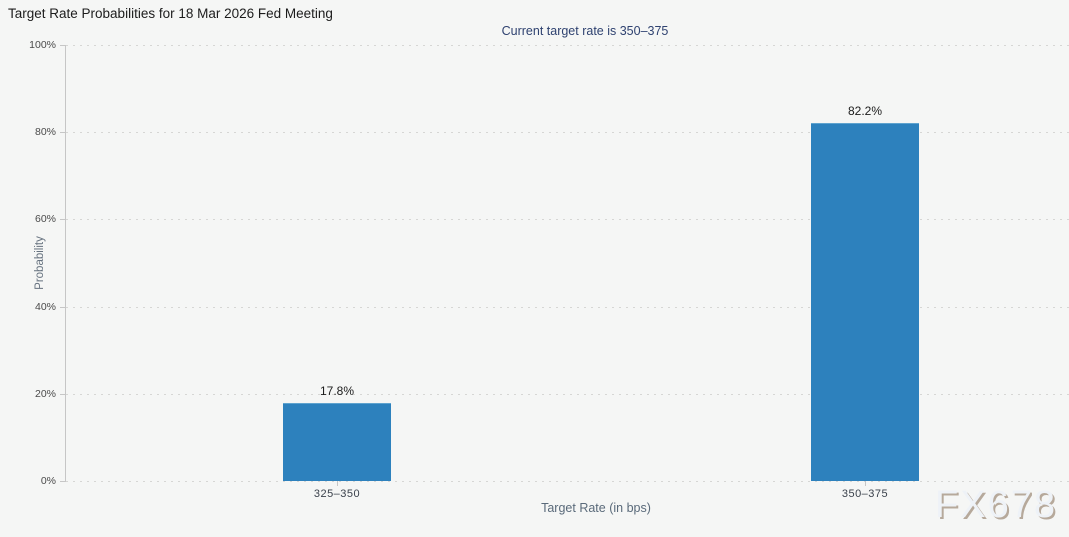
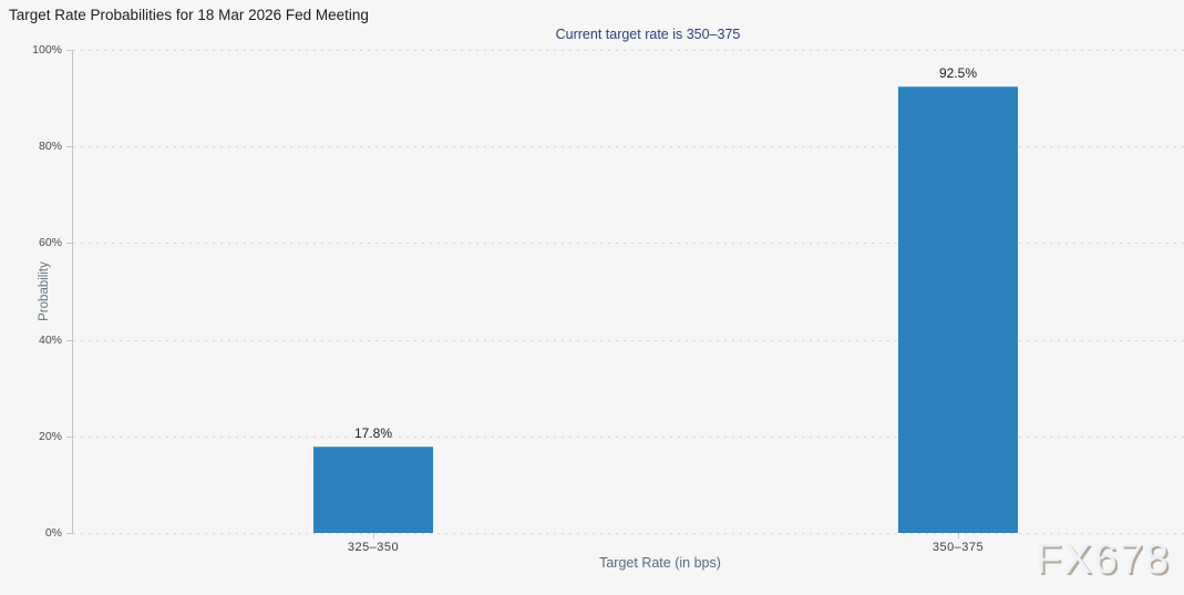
350–375: 82.2% -> 92.5%
